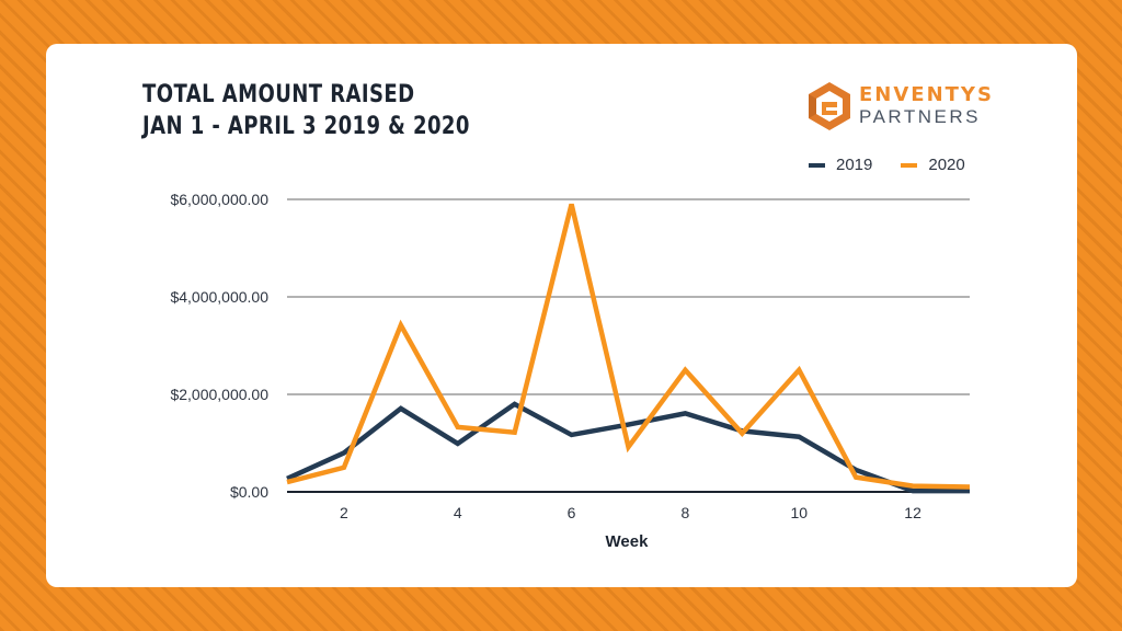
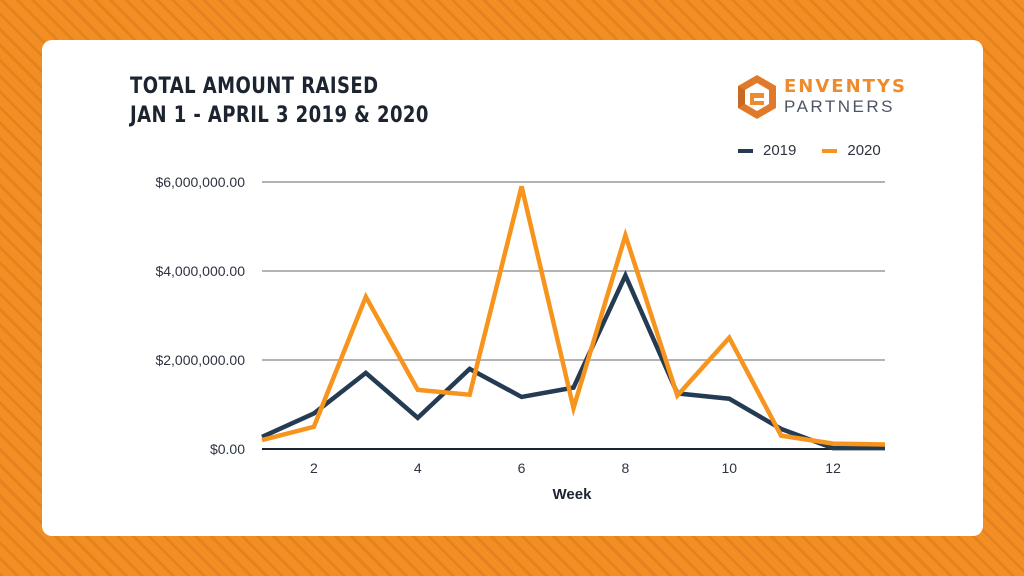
2019/4: $1000000 -> $700000
2019/8: $1600000 -> $3900000
2020/8: $2500000 -> $4800000
